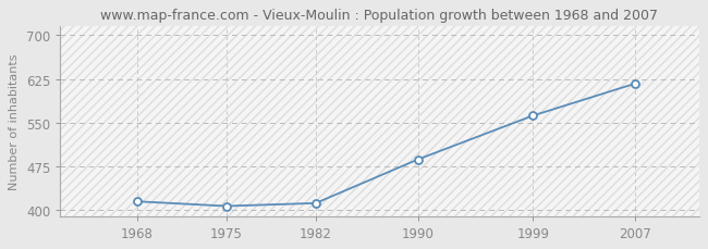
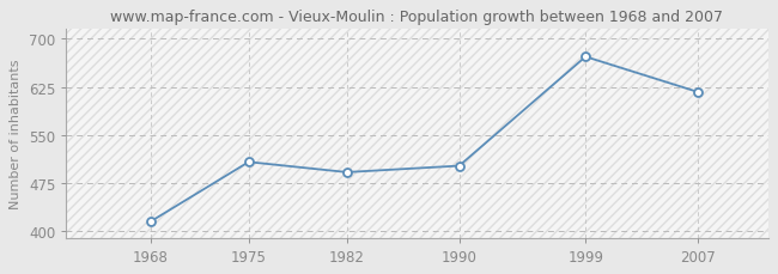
1975: 407 -> 508
1982: 412 -> 492
1990: 487 -> 502
1999: 562 -> 672
